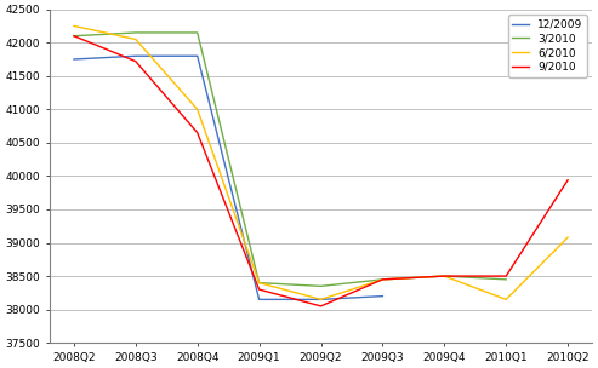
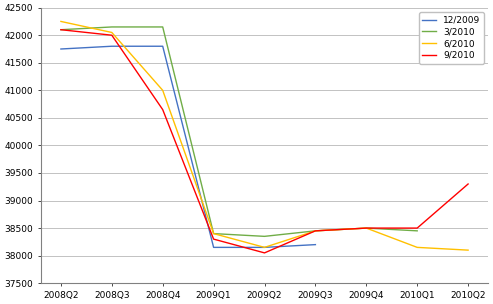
9/2010/2008Q3: 41720 -> 42000
6/2010/2010Q2: 39080 -> 38100
9/2010/2010Q2: 39940 -> 39300
